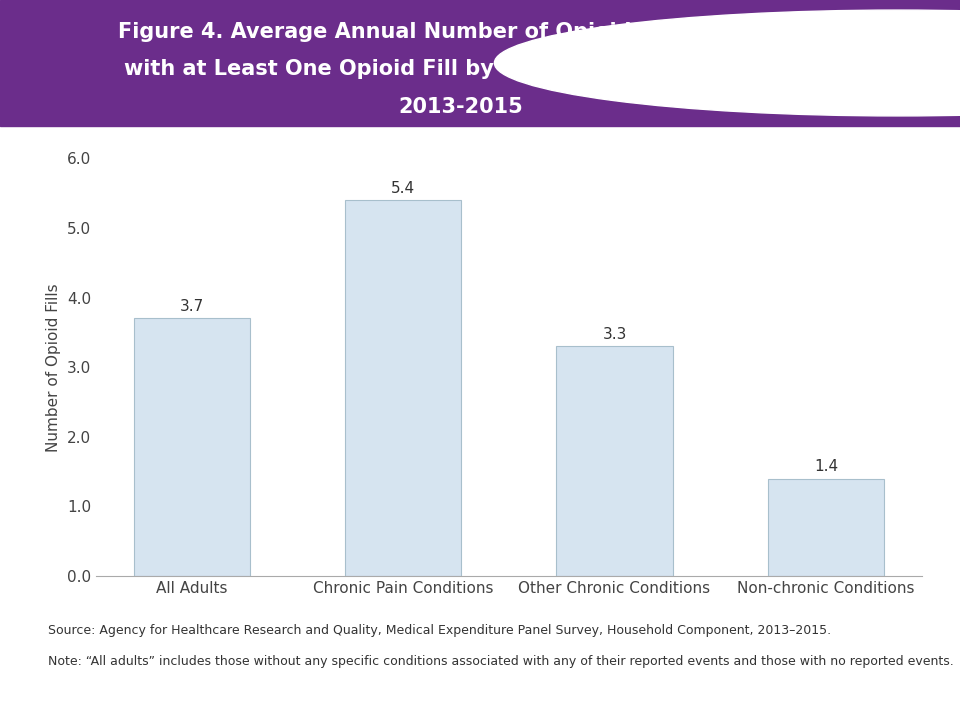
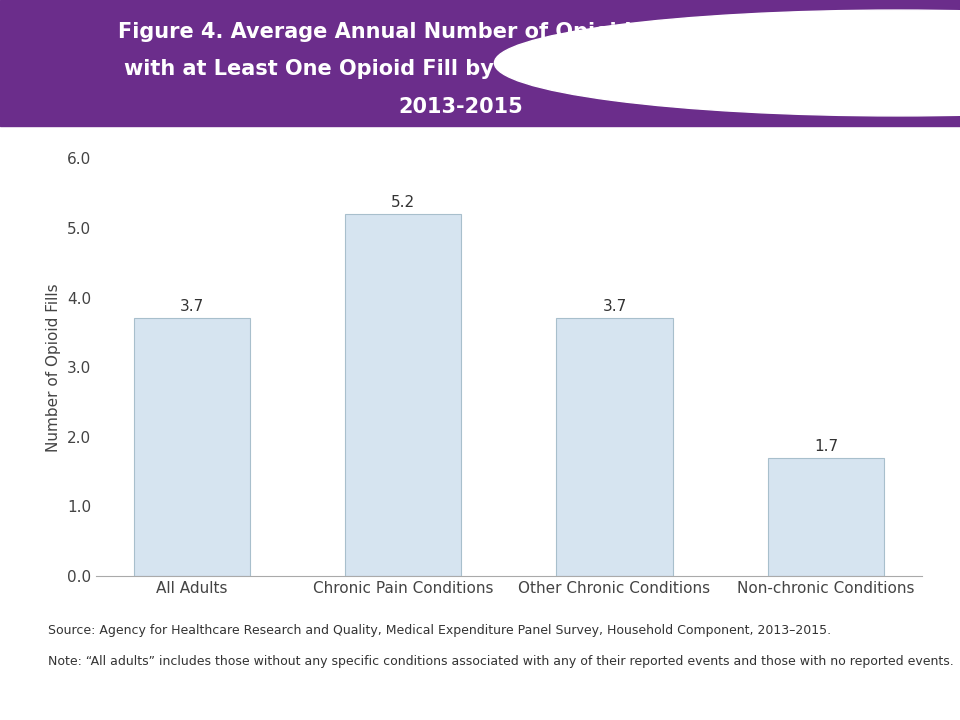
Chronic Pain Conditions: 5.4 -> 5.2
Other Chronic Conditions: 3.3 -> 3.7
Non-chronic Conditions: 1.4 -> 1.7
